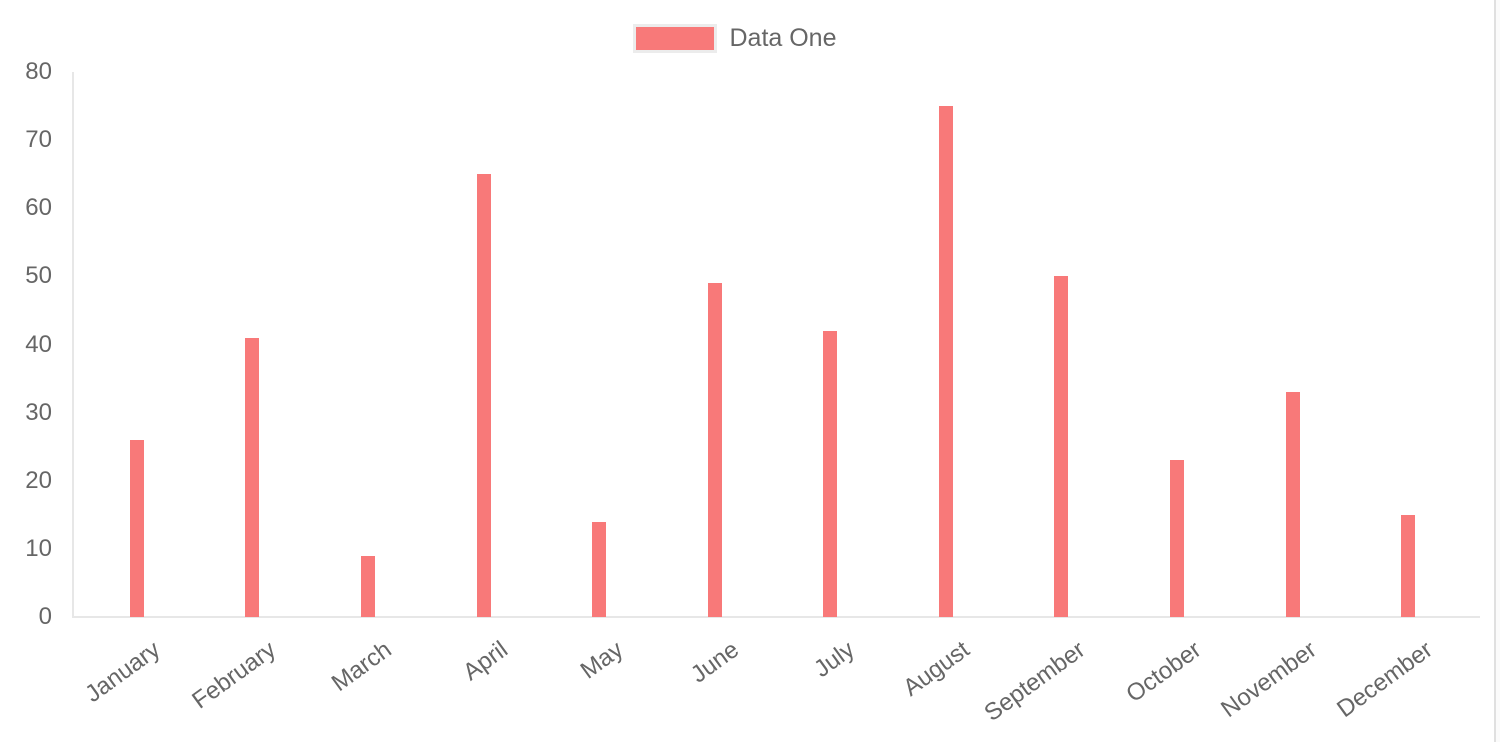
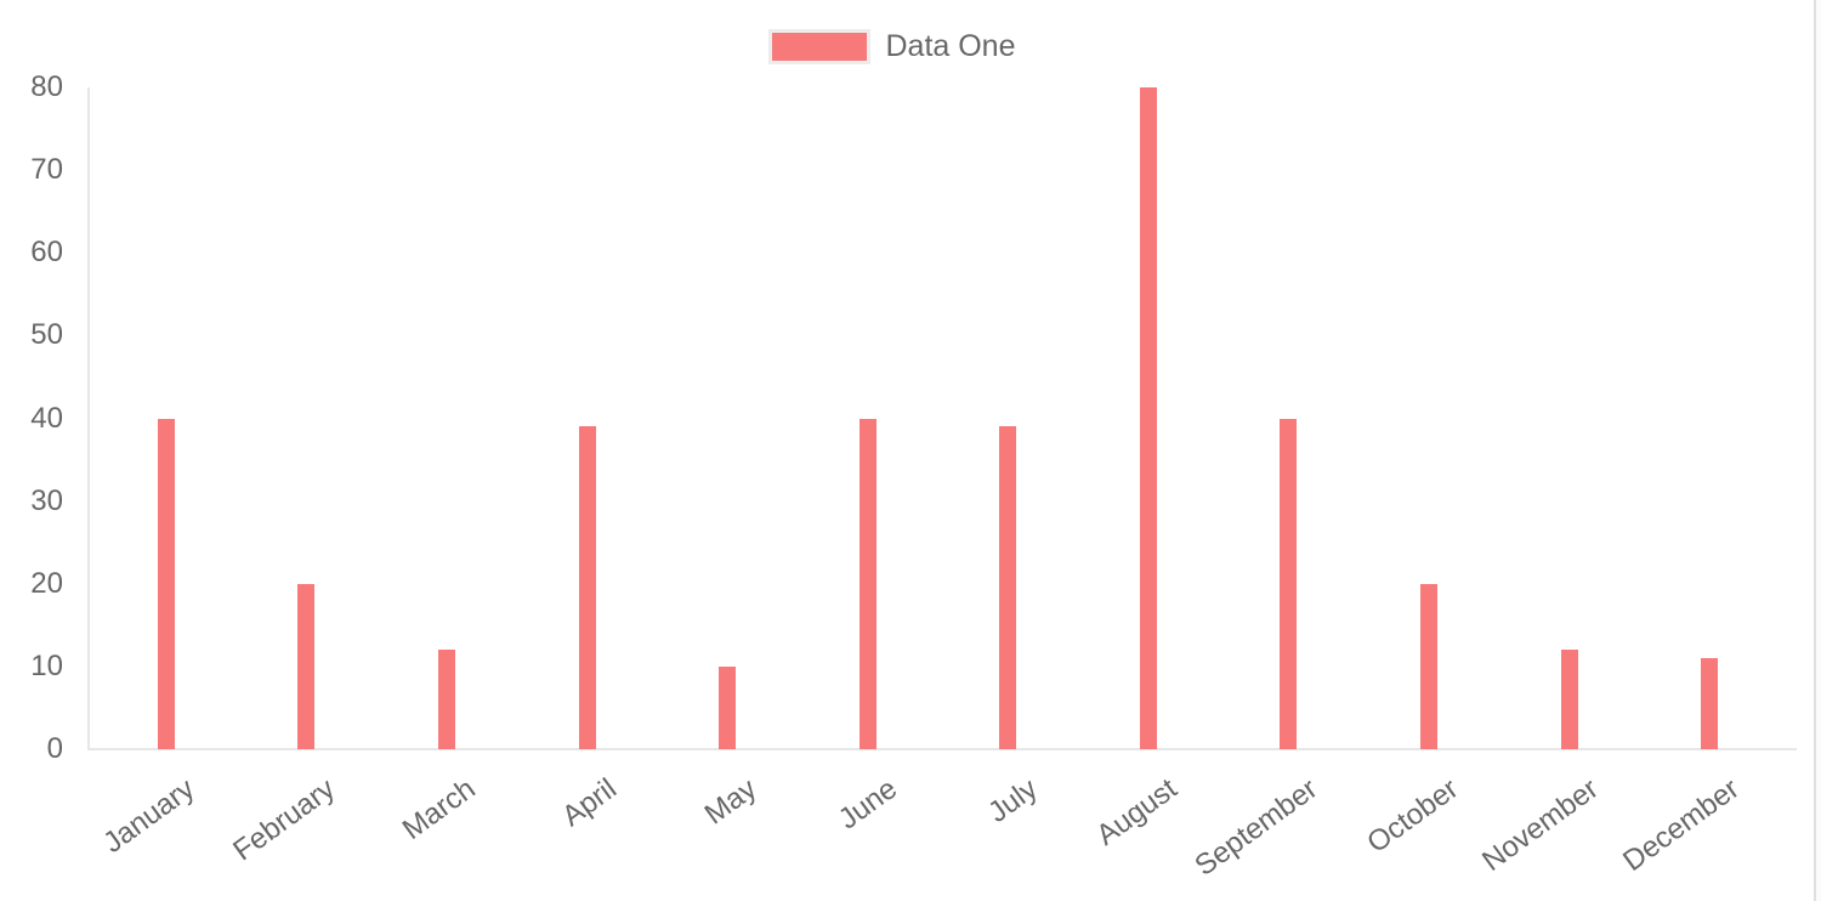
January: 26 -> 40
February: 41 -> 20
March: 9 -> 12
April: 65 -> 39
May: 14 -> 10
June: 49 -> 40
July: 42 -> 39
August: 75 -> 80
September: 50 -> 40
October: 23 -> 20
November: 33 -> 12
December: 15 -> 11
